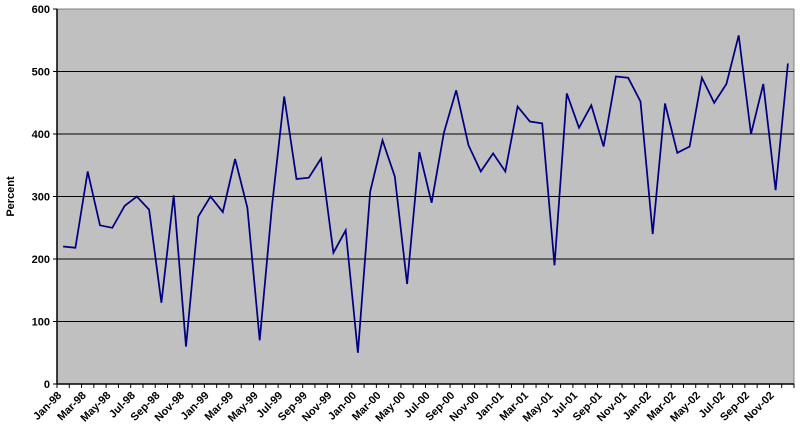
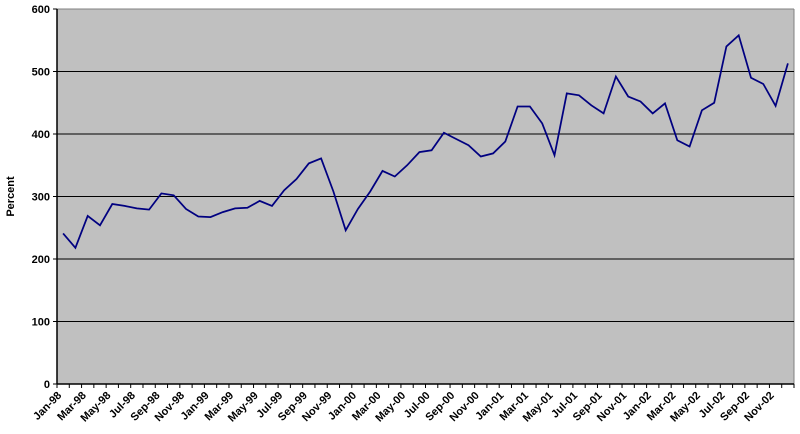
Jan-98: 220 -> 240
Mar-98: 340 -> 270
May-98: 250 -> 290
Jul-98: 300 -> 280
Sep-98: 130 -> 300
Nov-98: 60 -> 280
Jan-99: 300 -> 270
Mar-99: 360 -> 280
May-99: 70 -> 290
Jul-99: 460 -> 310
Sep-99: 330 -> 350
Nov-99: 210 -> 310
Jan-00: 50 -> 280
Mar-00: 390 -> 340
May-00: 160 -> 350
Jul-00: 290 -> 370
Sep-00: 470 -> 390
Nov-00: 340 -> 360
Jan-01: 340 -> 390
Mar-01: 420 -> 440
May-01: 190 -> 370
Jul-01: 410 -> 460
Sep-01: 380 -> 430
Nov-01: 490 -> 460
Jan-02: 240 -> 430
Mar-02: 370 -> 390
May-02: 490 -> 440
Jul-02: 480 -> 540
Sep-02: 400 -> 490
Nov-02: 310 -> 440
